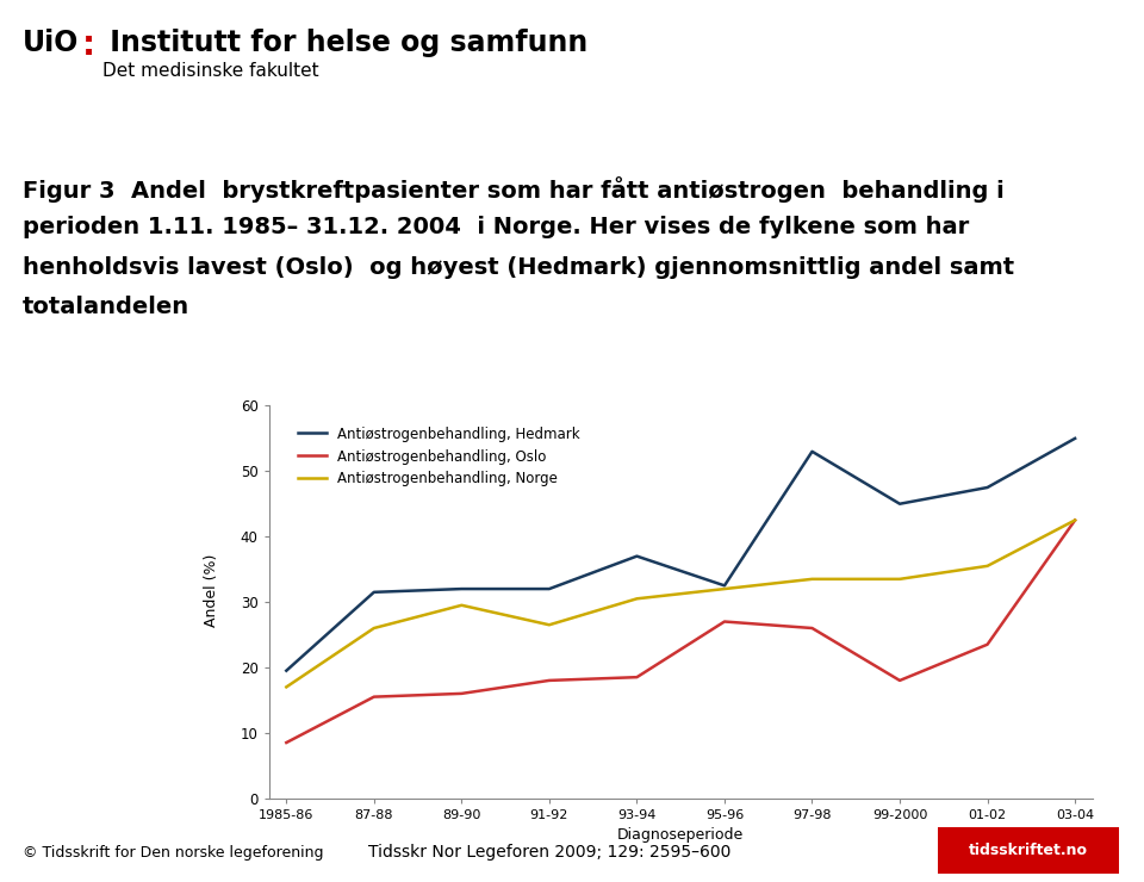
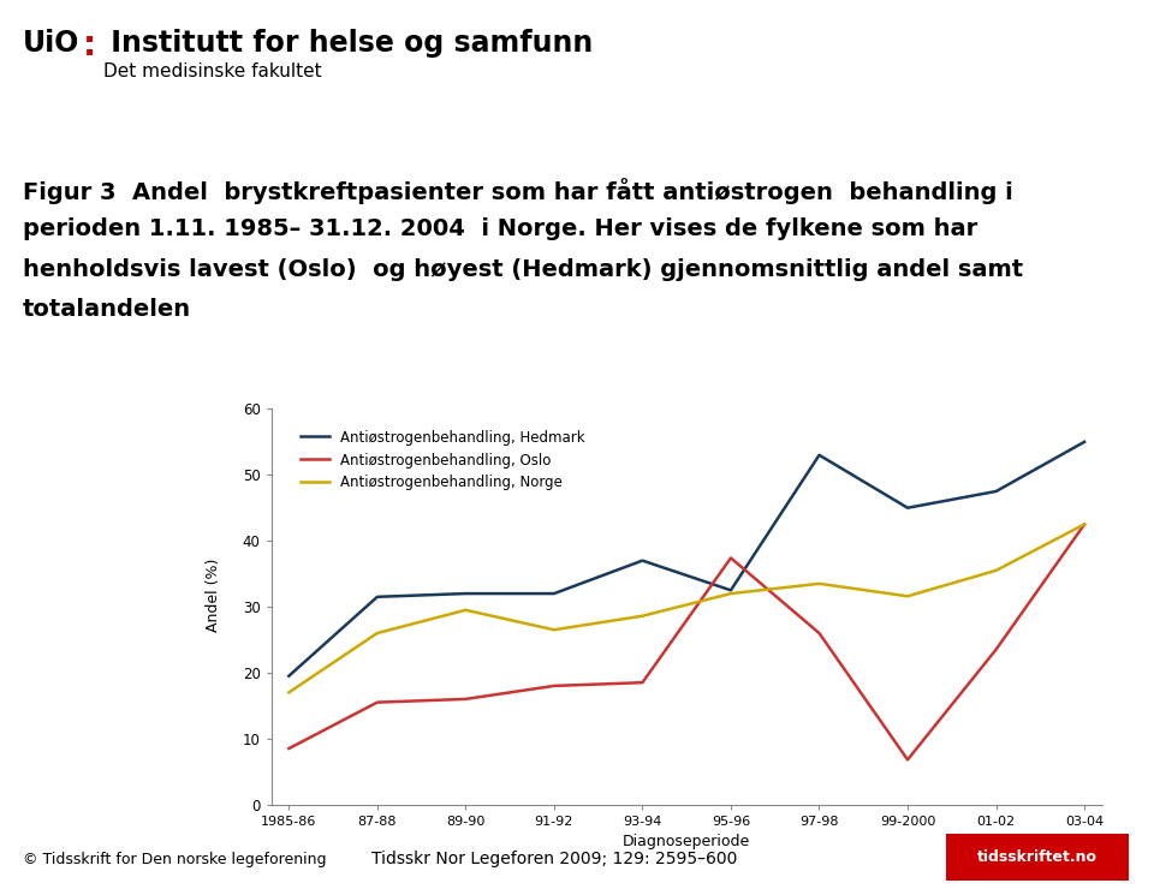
Antiøstrogenbehandling, Norge/93-94: 30.5 -> 28.6
Antiøstrogenbehandling, Oslo/95-96: 27.0 -> 37.4
Antiøstrogenbehandling, Oslo/99-2000: 18.0 -> 6.8
Antiøstrogenbehandling, Norge/99-2000: 33.5 -> 31.6
